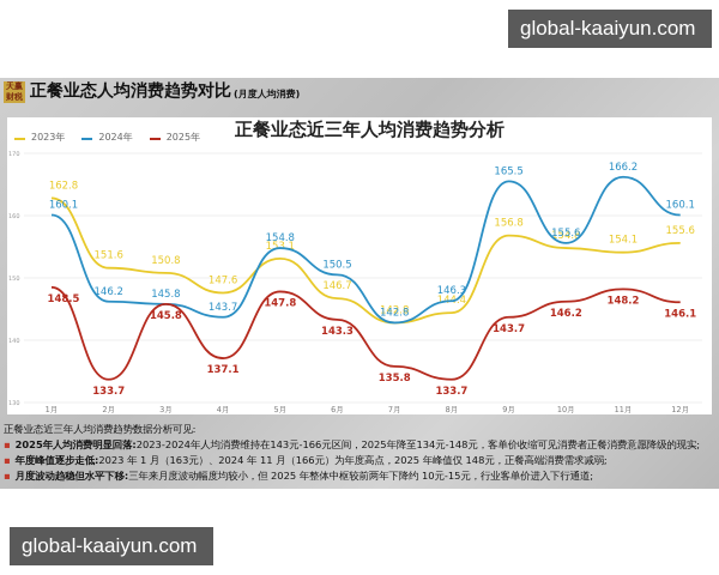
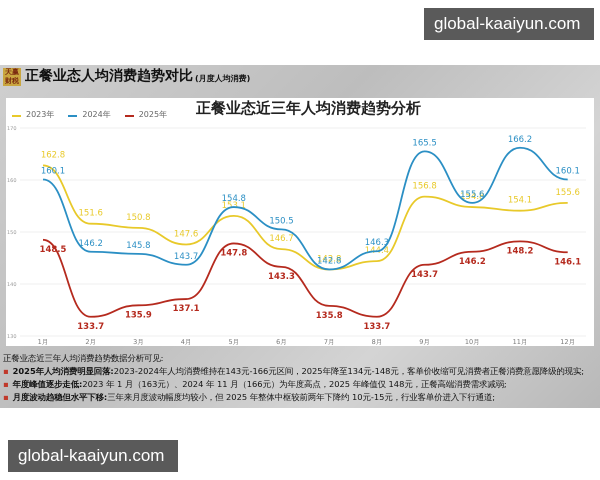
2025年/3月: 145.8 -> 135.9
